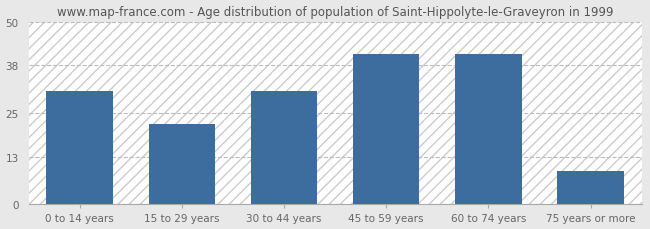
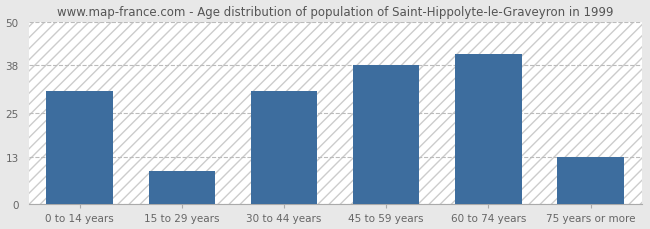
15 to 29 years: 22 -> 9
45 to 59 years: 41 -> 38
75 years or more: 9 -> 13
